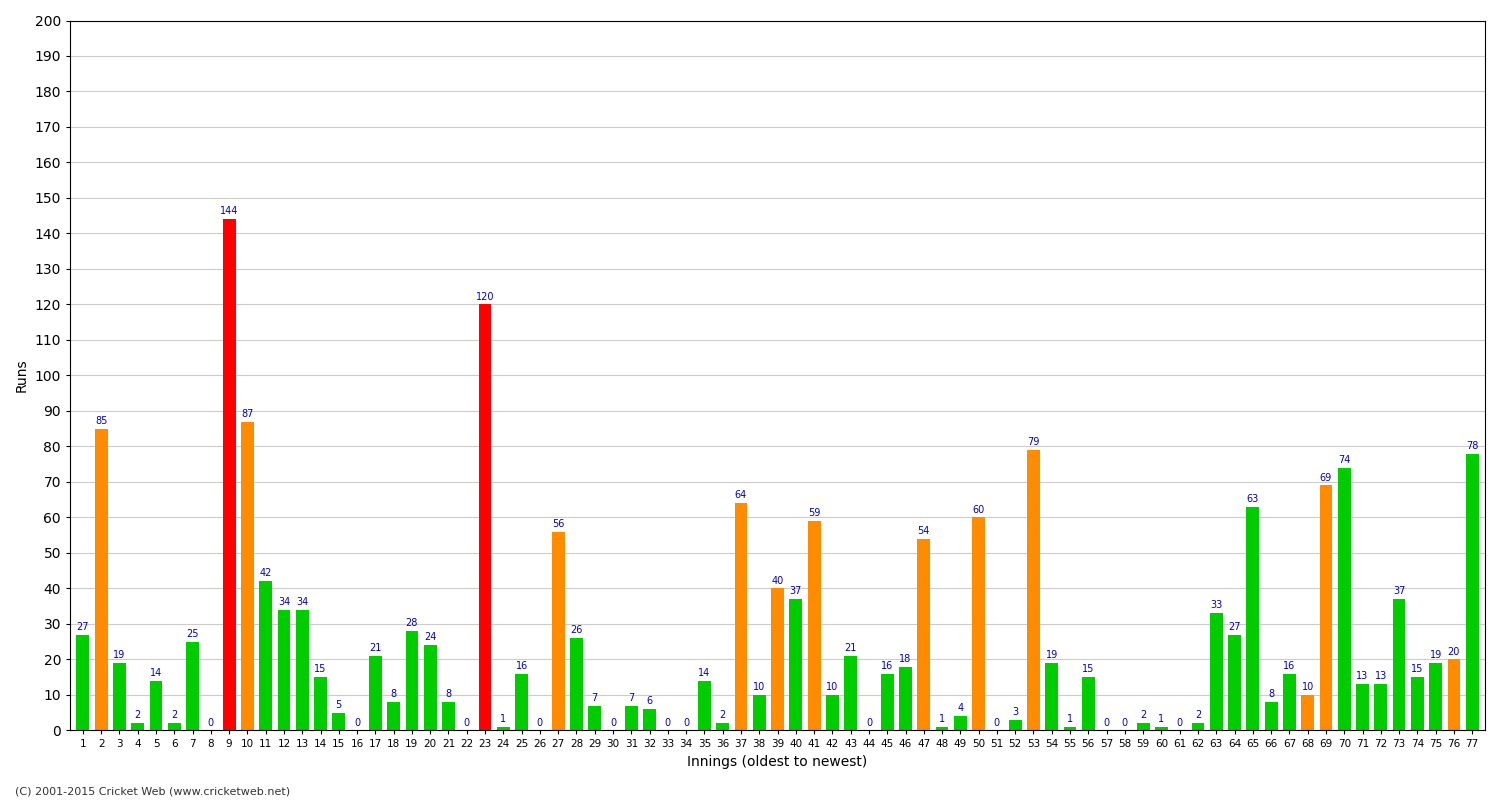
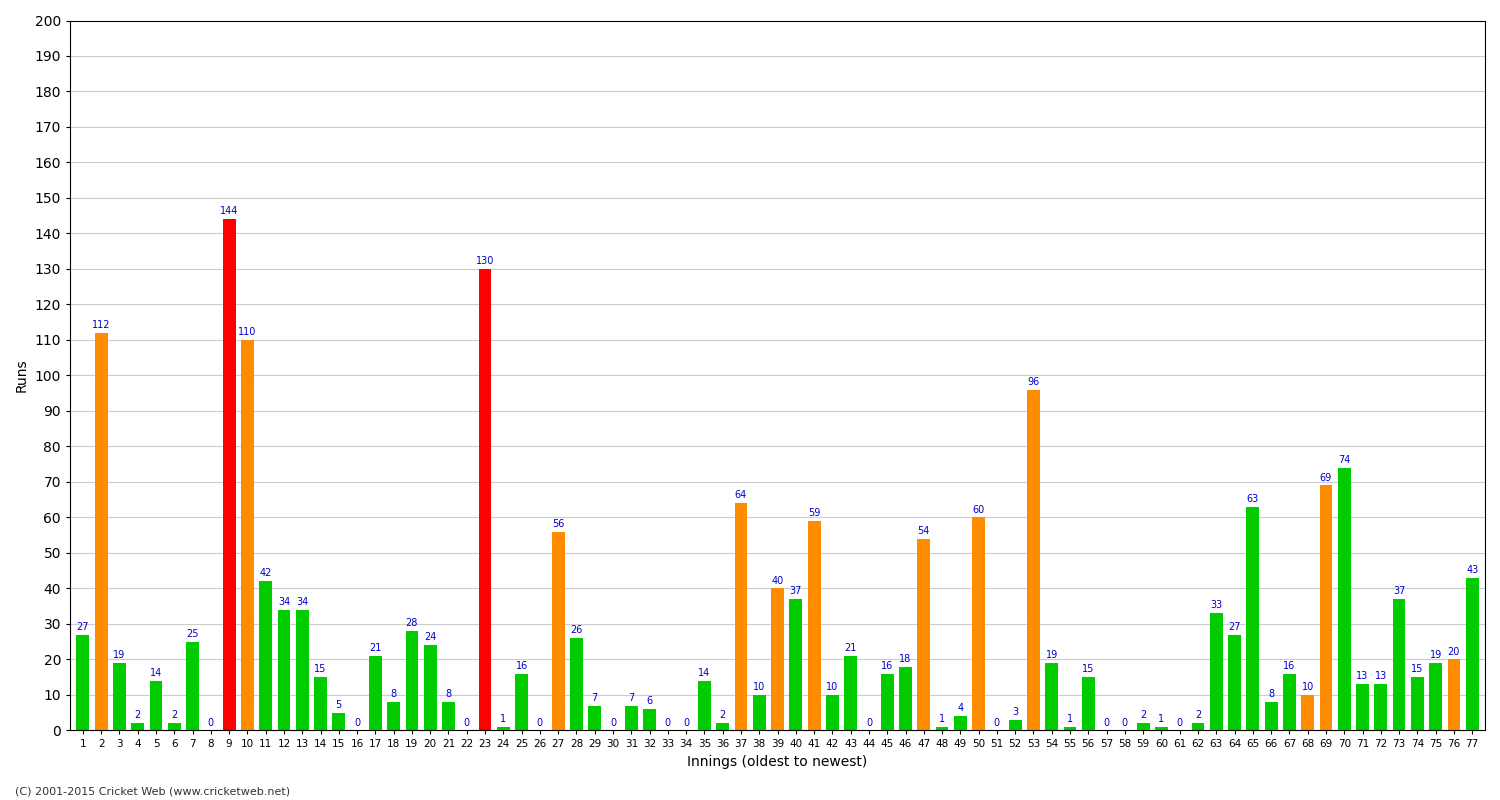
2: 85 -> 112
10: 87 -> 110
23: 120 -> 130
53: 79 -> 96
77: 78 -> 43
